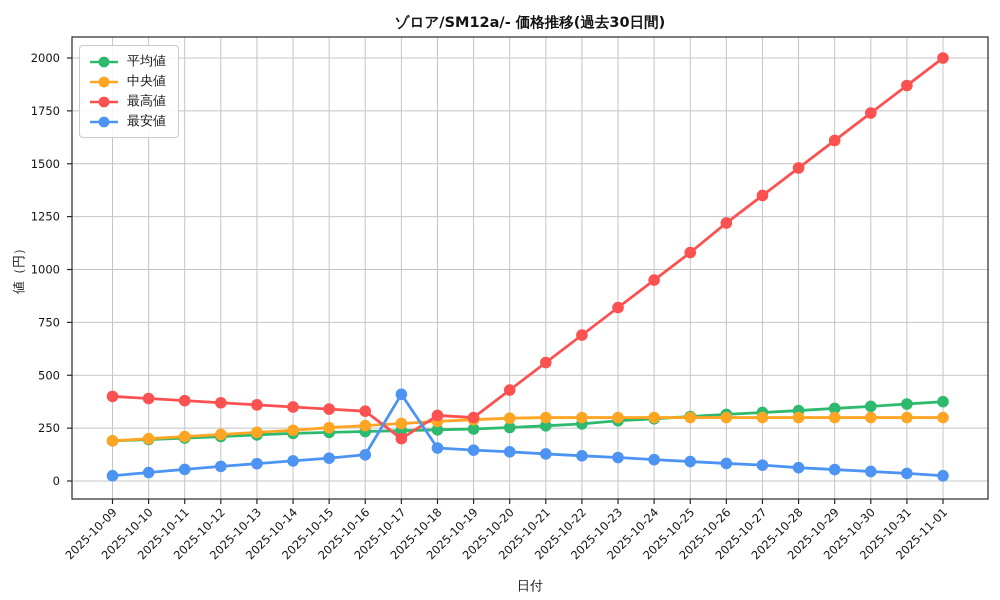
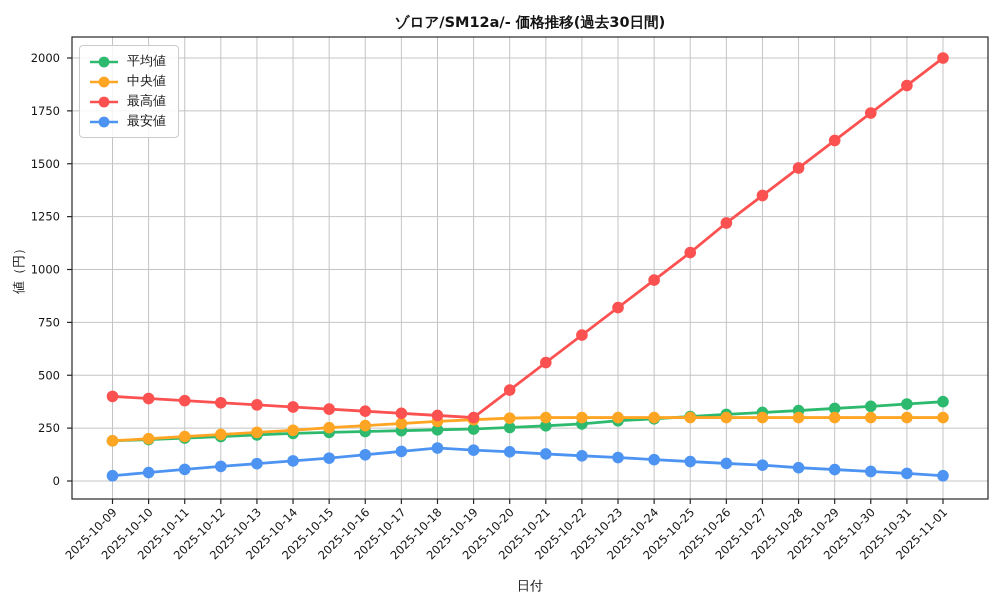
最高値/2025-10-17: 200 -> 320
最安値/2025-10-17: 410 -> 140
